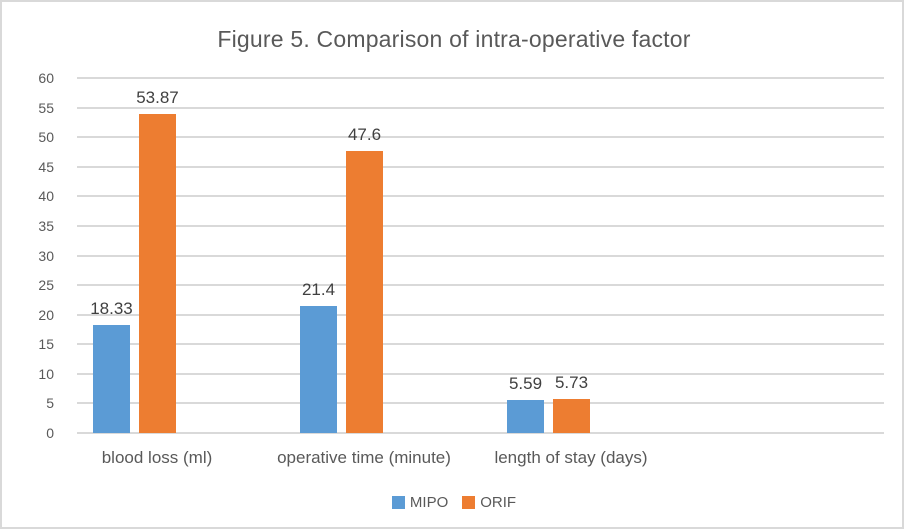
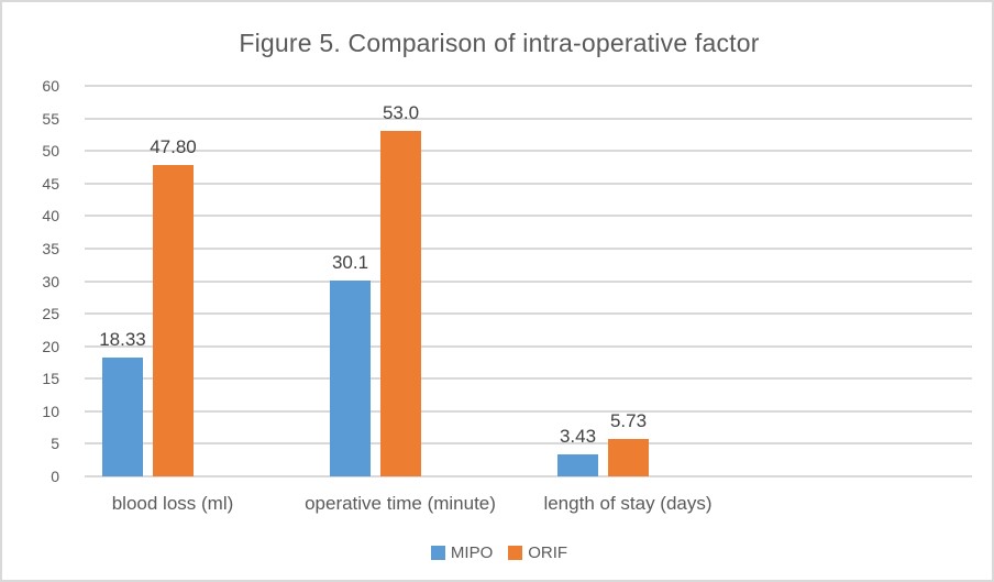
ORIF/blood loss (ml): 53.87 -> 47.80
MIPO/operative time (minute): 21.4 -> 30.1
ORIF/operative time (minute): 47.6 -> 53.0
MIPO/length of stay (days): 5.59 -> 3.43
